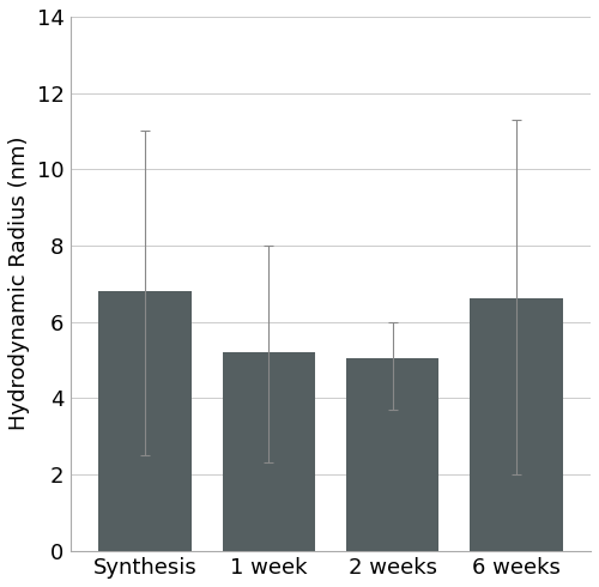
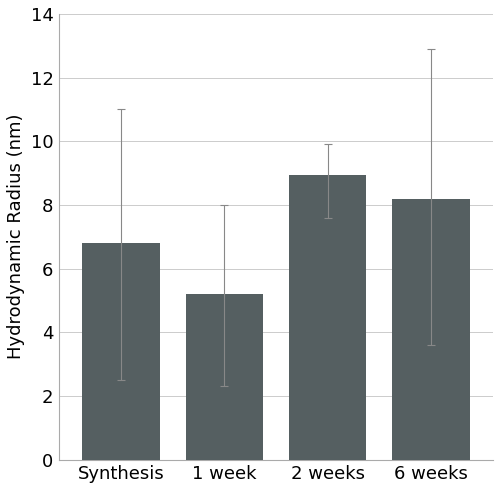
2 weeks: 5.05 -> 8.95
6 weeks: 6.60 -> 8.20
